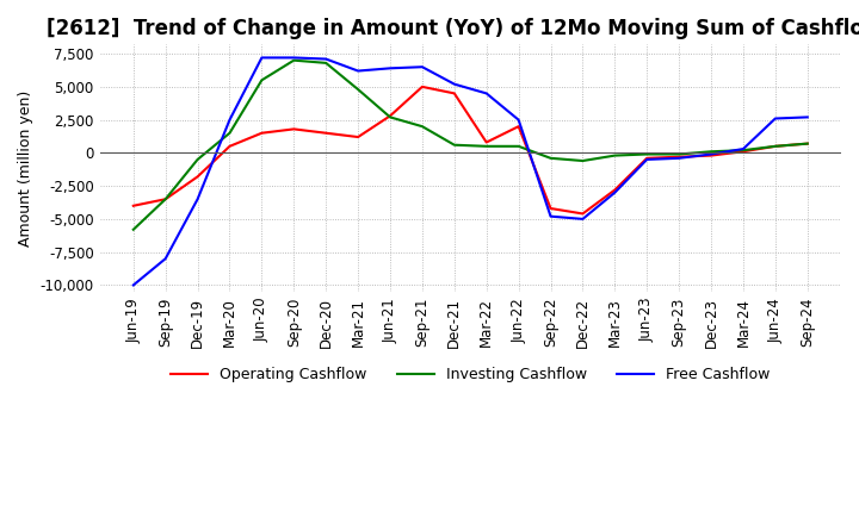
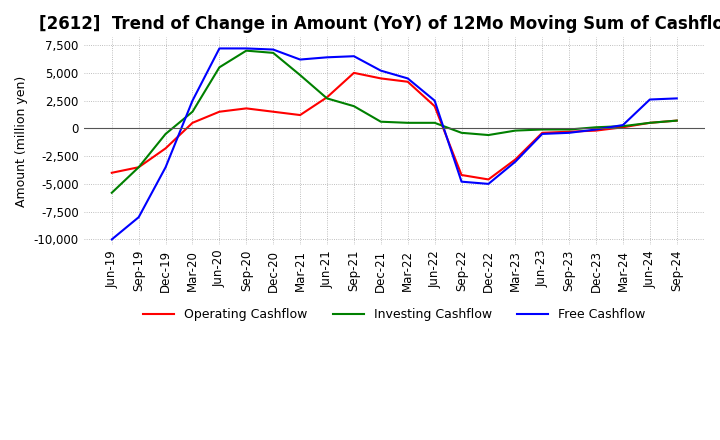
Operating Cashflow/Mar-22: 800 -> 4,200
